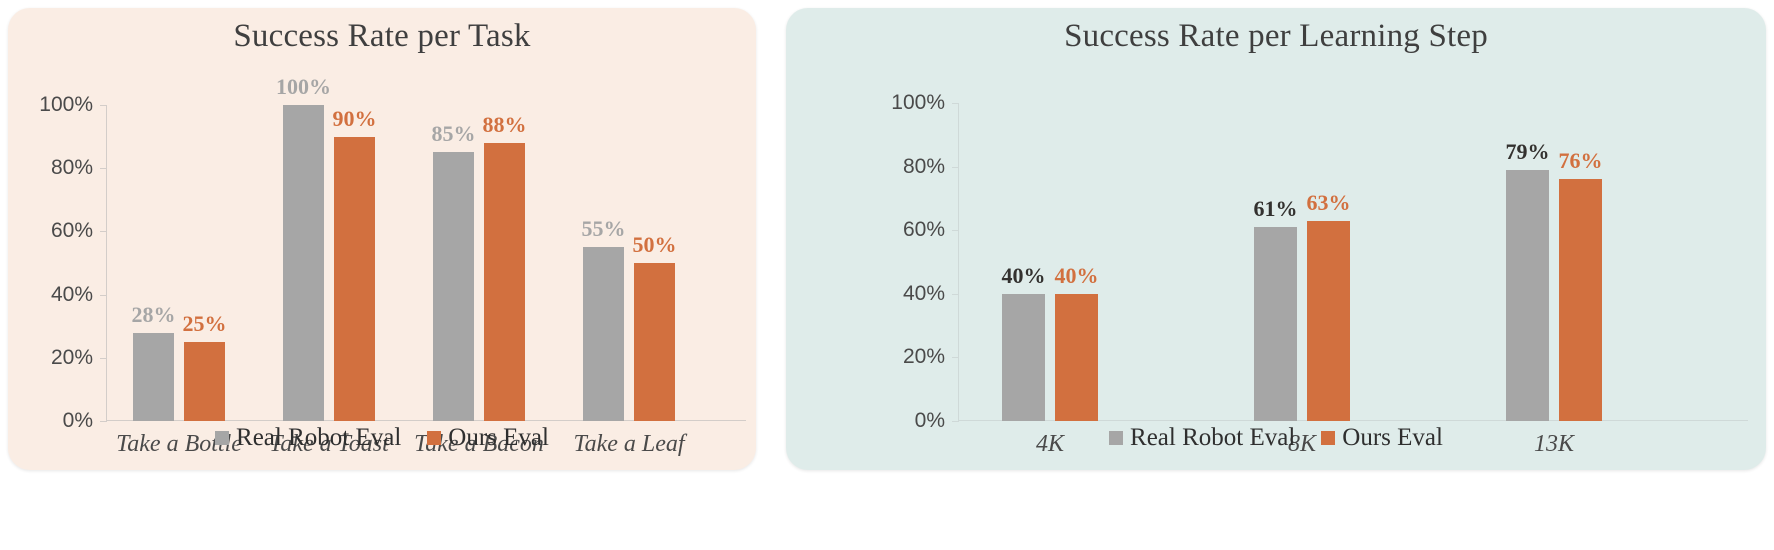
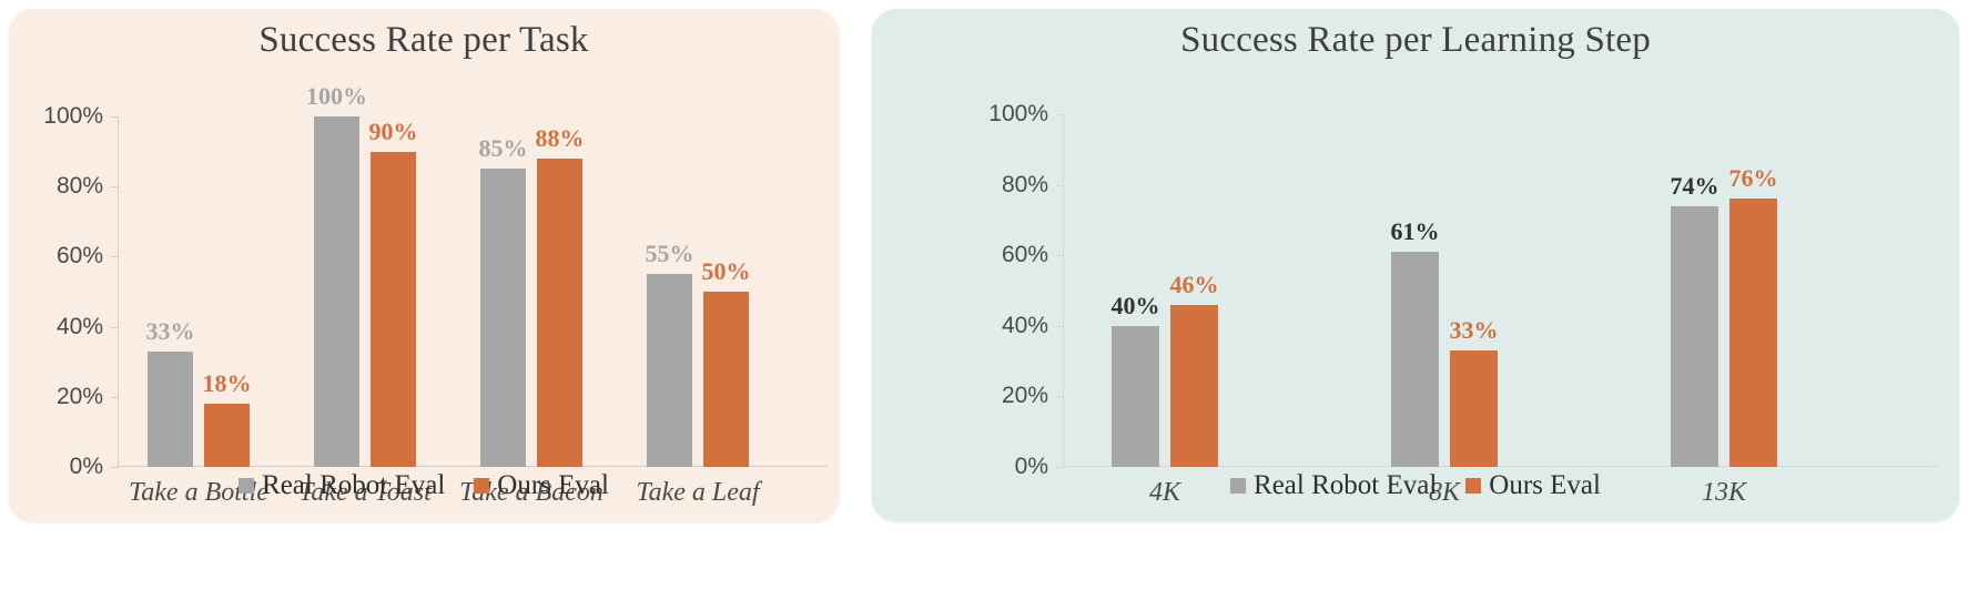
Success Rate per Task/Real Robot Eval/Take a Bottle: 28% -> 33%
Success Rate per Task/Ours Eval/Take a Bottle: 25% -> 18%
Success Rate per Learning Step/Ours Eval/4K: 40% -> 46%
Success Rate per Learning Step/Ours Eval/8K: 63% -> 33%
Success Rate per Learning Step/Real Robot Eval/13K: 79% -> 74%
